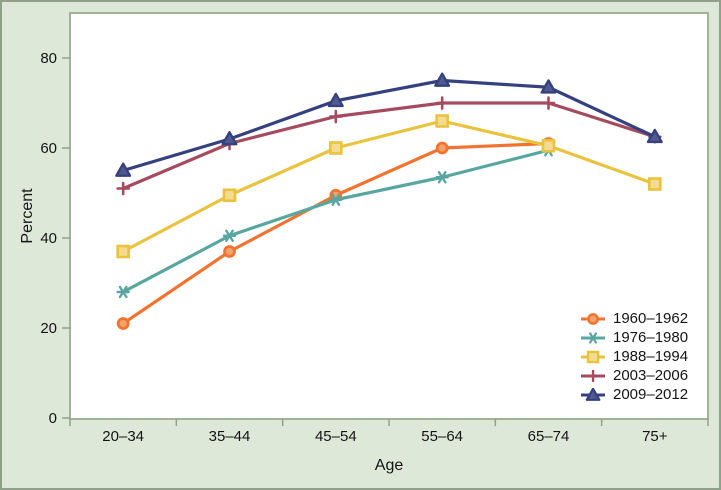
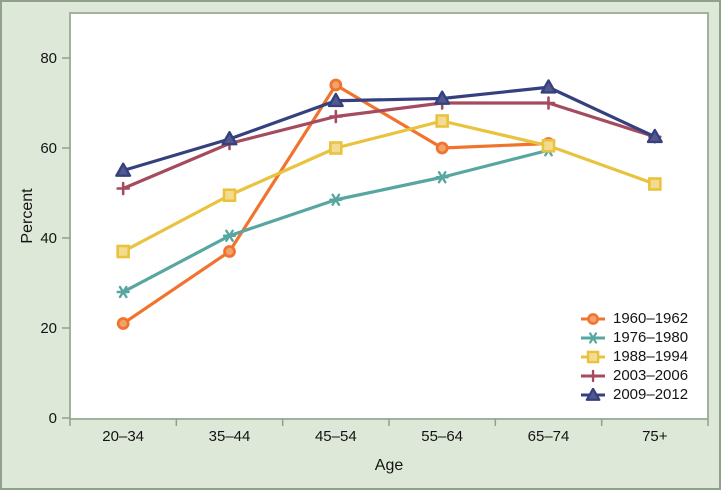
1960–1962/45–54: 50 -> 74
2009–2012/55–64: 75 -> 71
